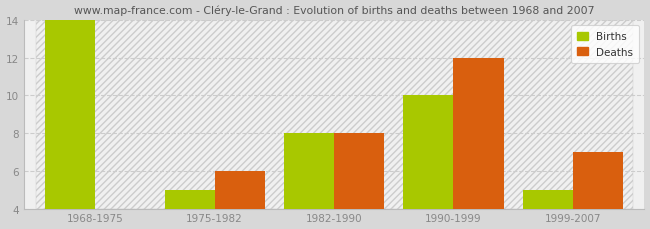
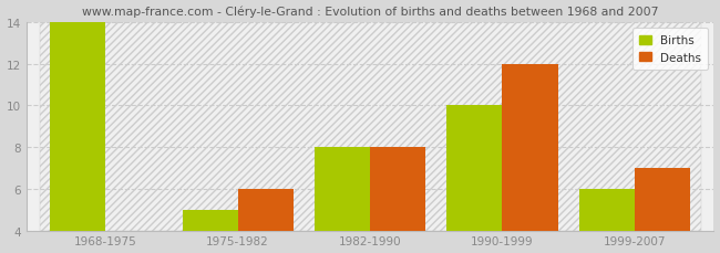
Births/1999-2007: 5 -> 6
